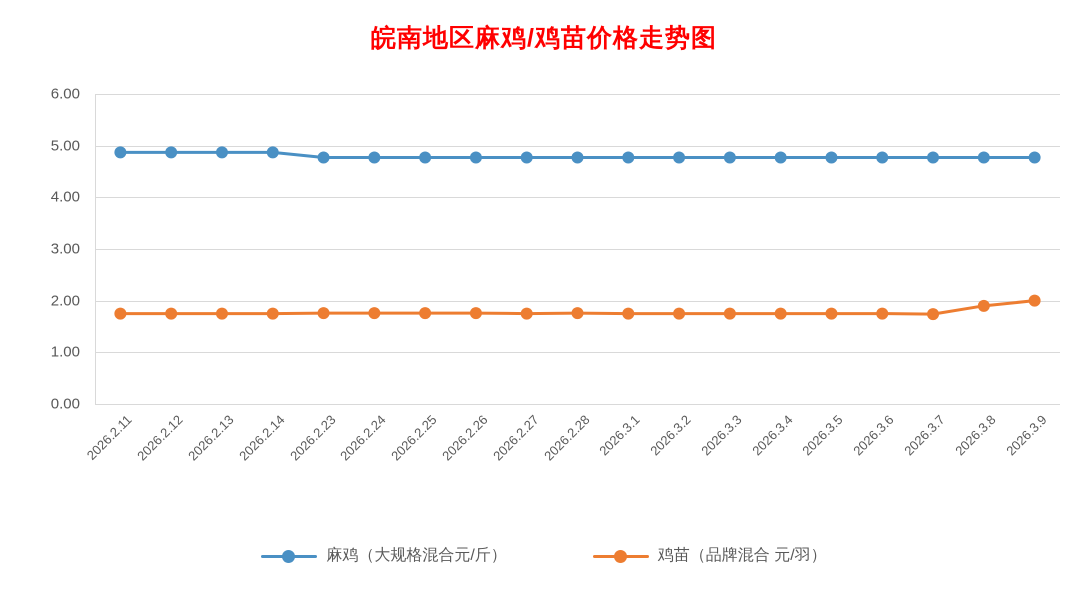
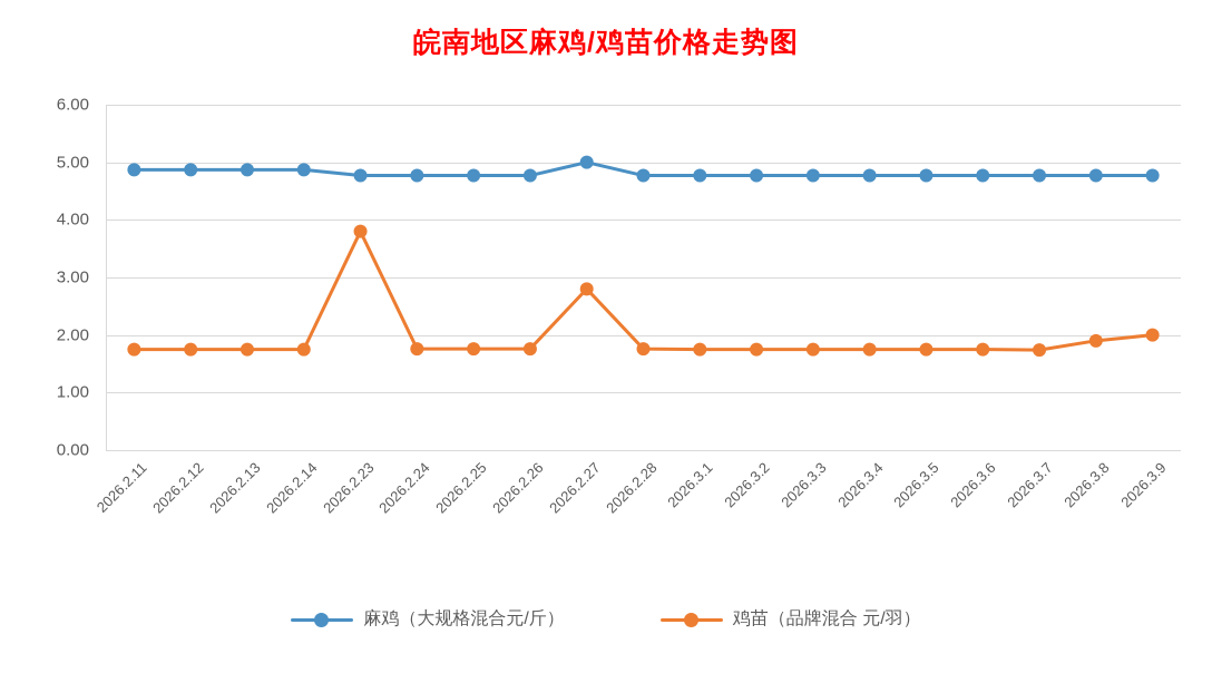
鸡苗（品牌混合 元/羽）/2026.2.23: 1.8 -> 3.8
麻鸡（大规格混合元/斤）/2026.2.27: 4.8 -> 5.0
鸡苗（品牌混合 元/羽）/2026.2.27: 1.8 -> 2.8
